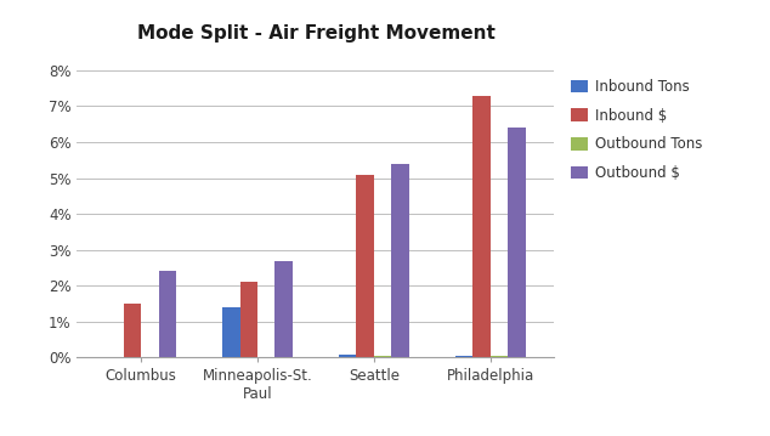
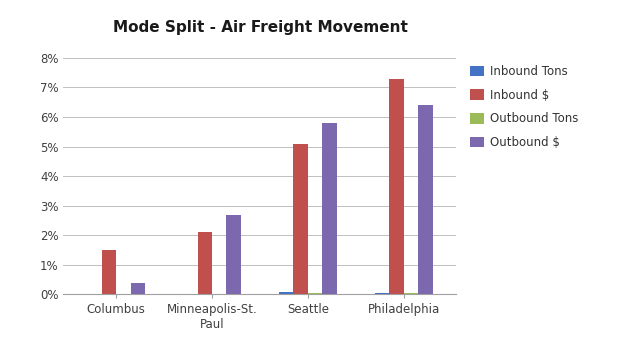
Outbound $/Columbus: 2.4% -> 0.4%
Inbound Tons/Minneapolis-St. Paul: 1.40% -> 0.02%
Outbound $/Seattle: 5.4% -> 5.8%
